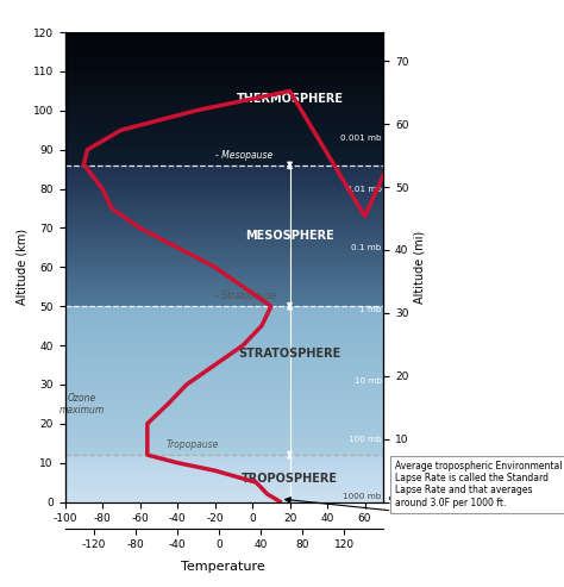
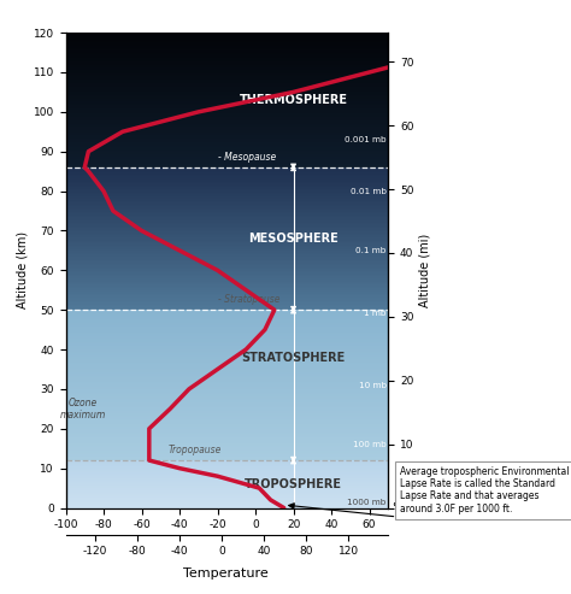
60: 73 -> 110
